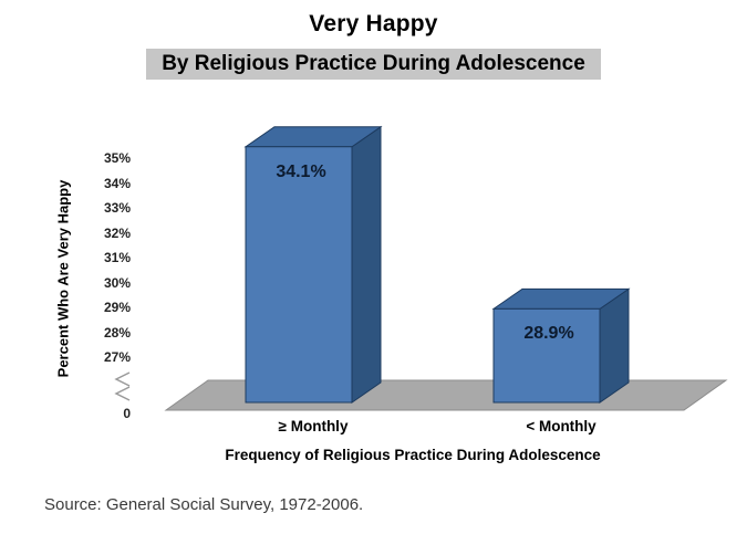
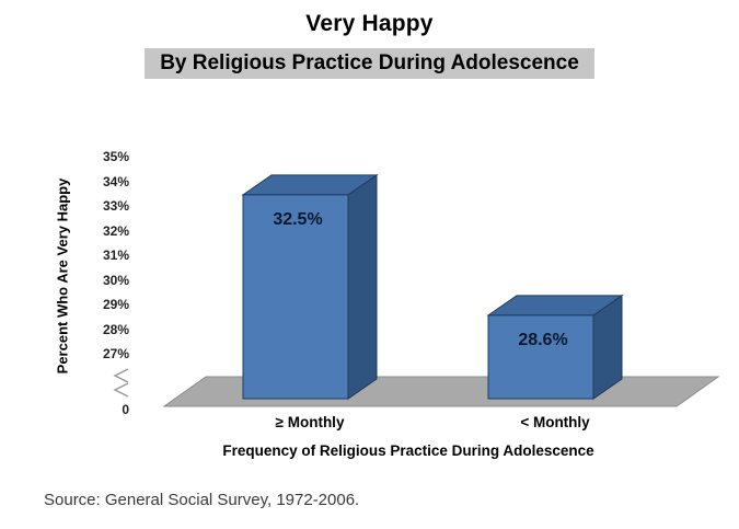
≥ Monthly: 34.1% -> 32.5%
< Monthly: 28.9% -> 28.6%
